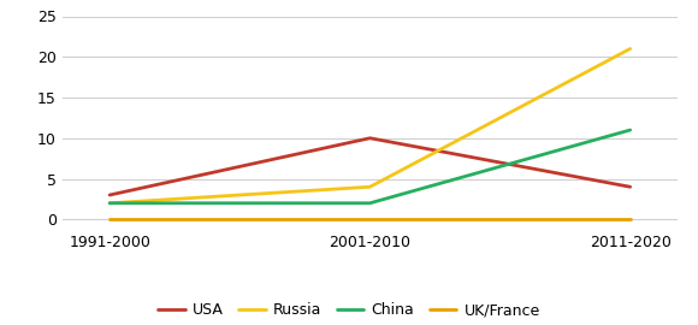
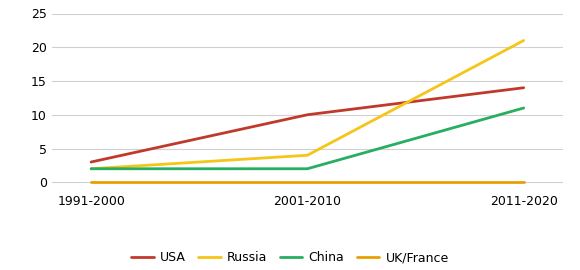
USA/2011-2020: 4 -> 14
